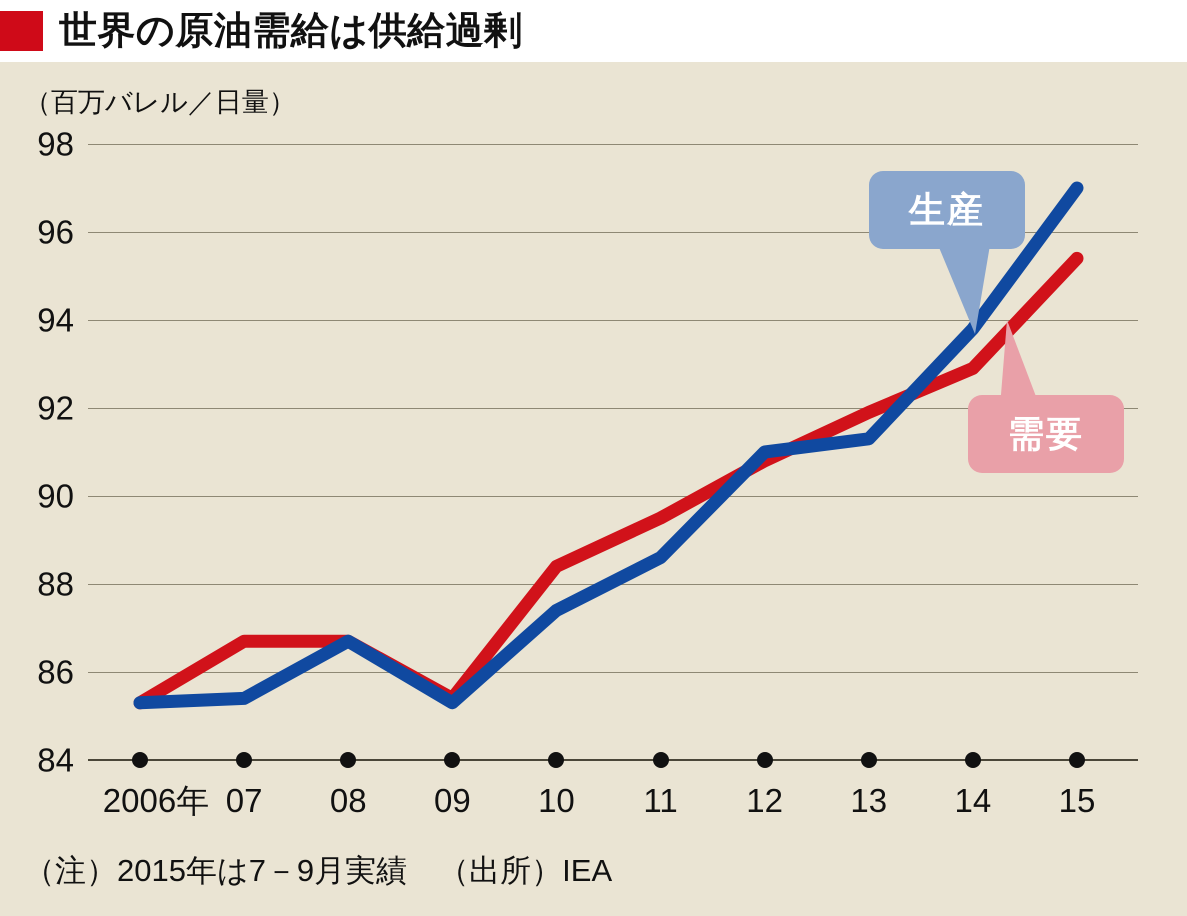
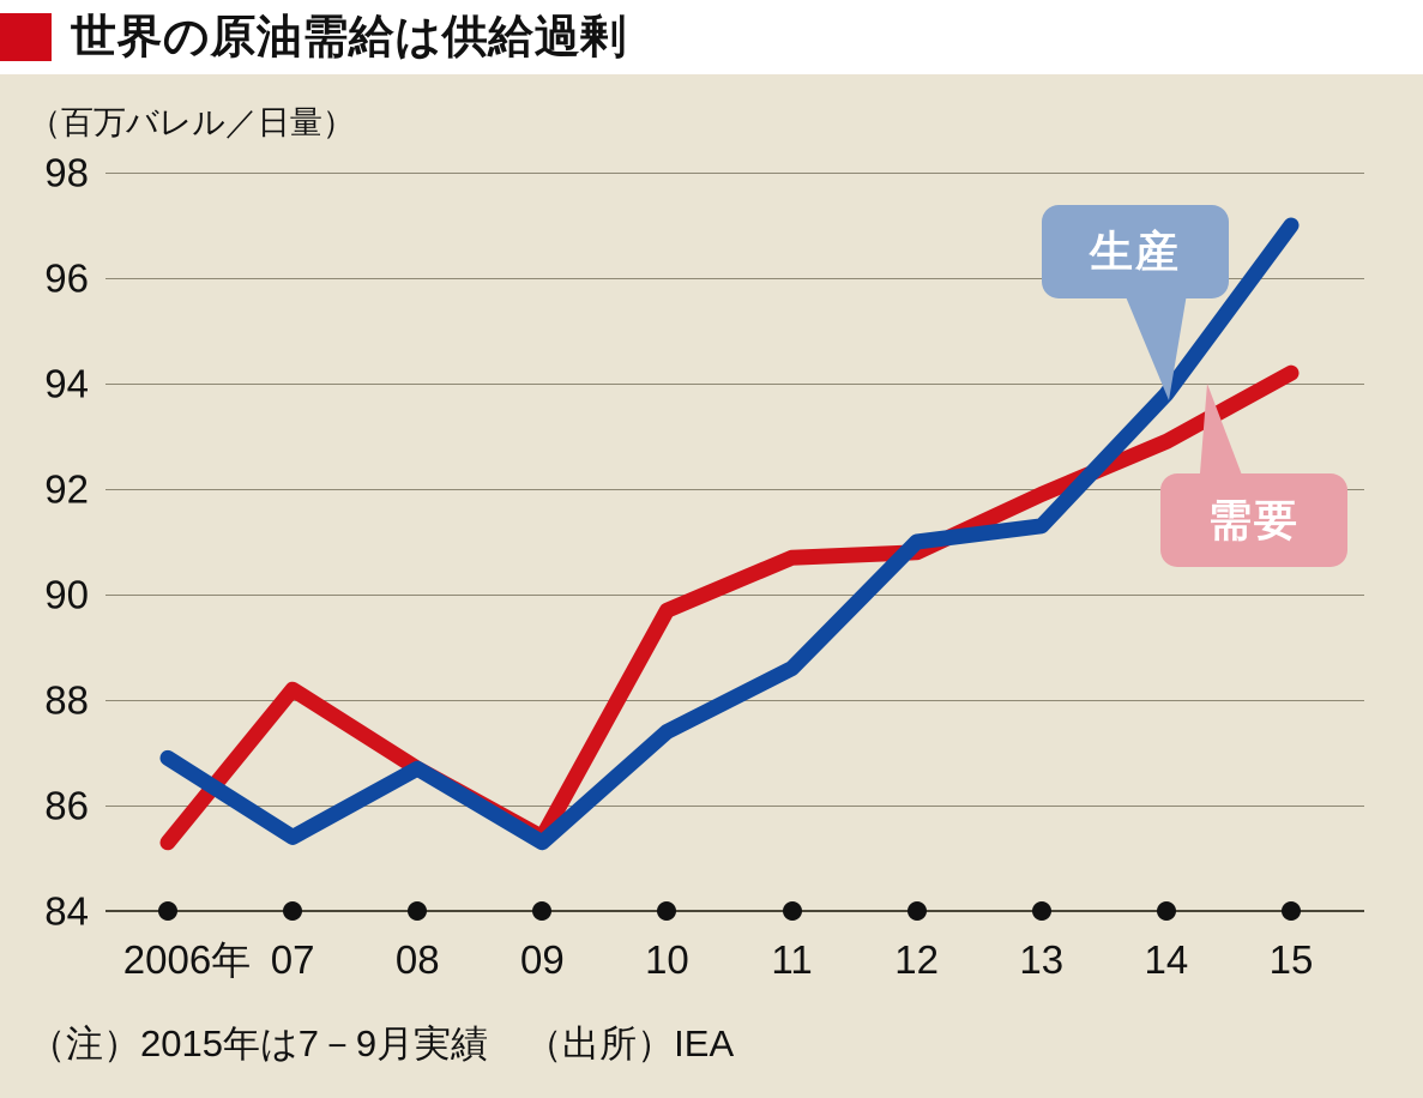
生産/2006年: 85.3 -> 86.9
需要/07: 86.7 -> 88.2
需要/10: 88.4 -> 89.7
需要/11: 89.5 -> 90.7
需要/15: 95.4 -> 94.2
